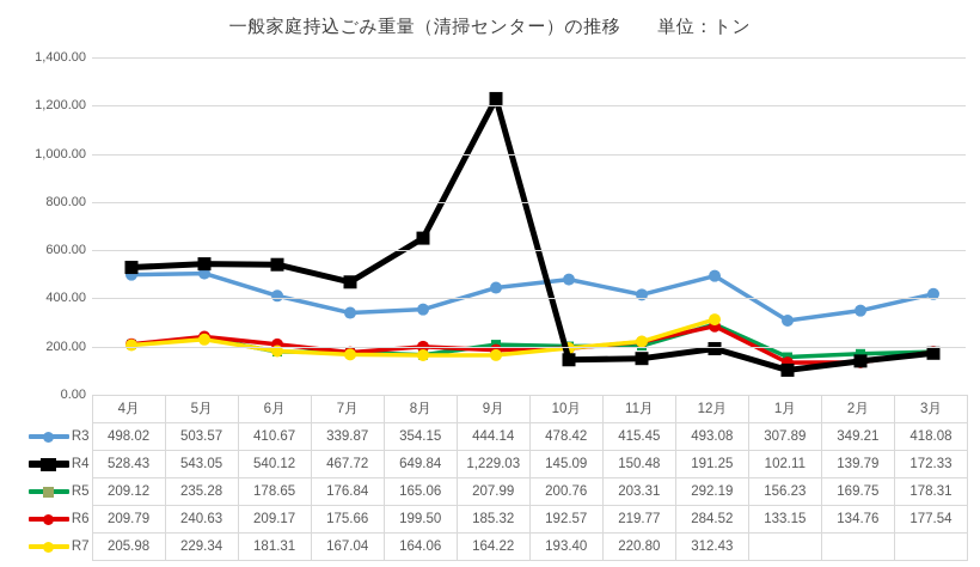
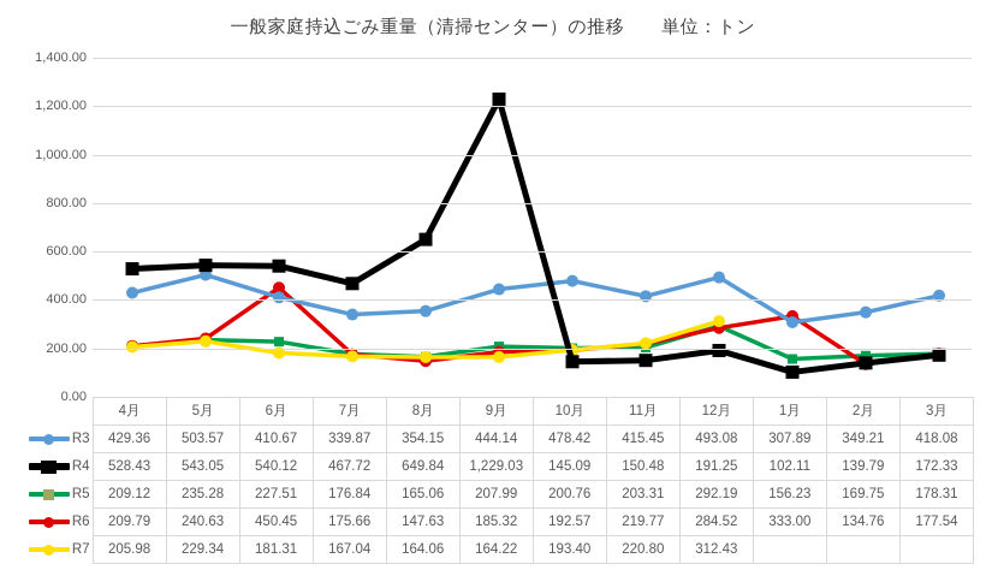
R3/4月: 498.02 -> 429.36
R5/6月: 178.65 -> 227.51
R6/6月: 209.17 -> 450.45
R6/8月: 199.50 -> 147.63
R6/1月: 133.15 -> 333.00
